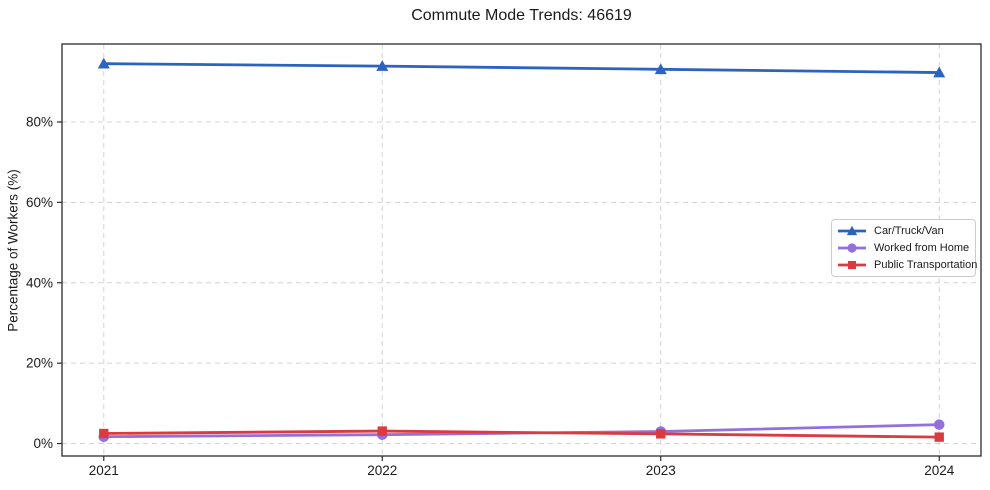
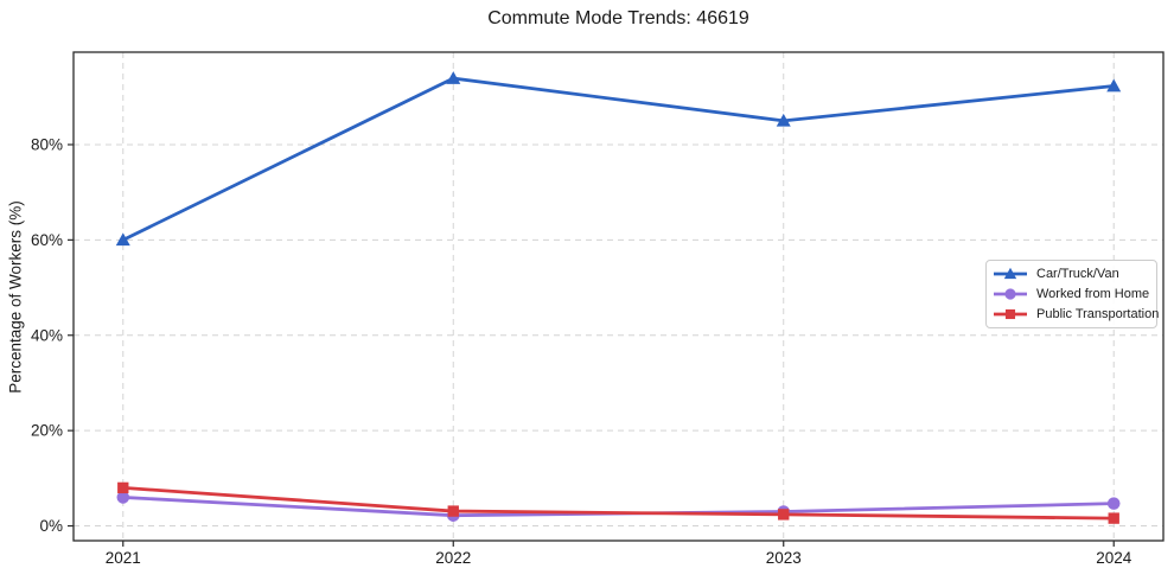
Car/Truck/Van/2021: 94% -> 60%
Worked from Home/2021: 2% -> 6%
Public Transportation/2021: 2% -> 8%
Car/Truck/Van/2023: 93% -> 85%
